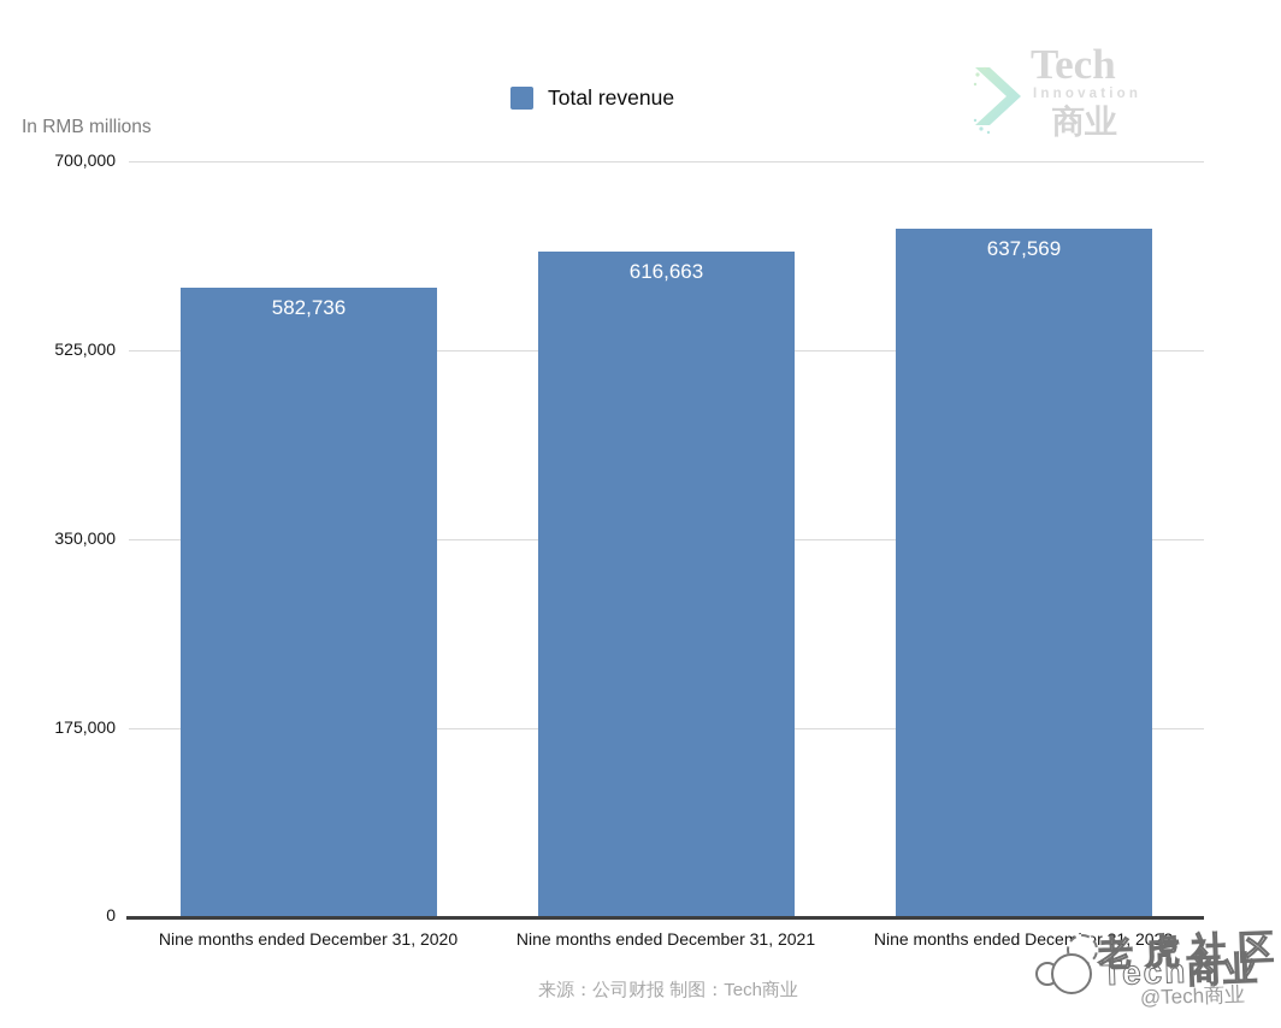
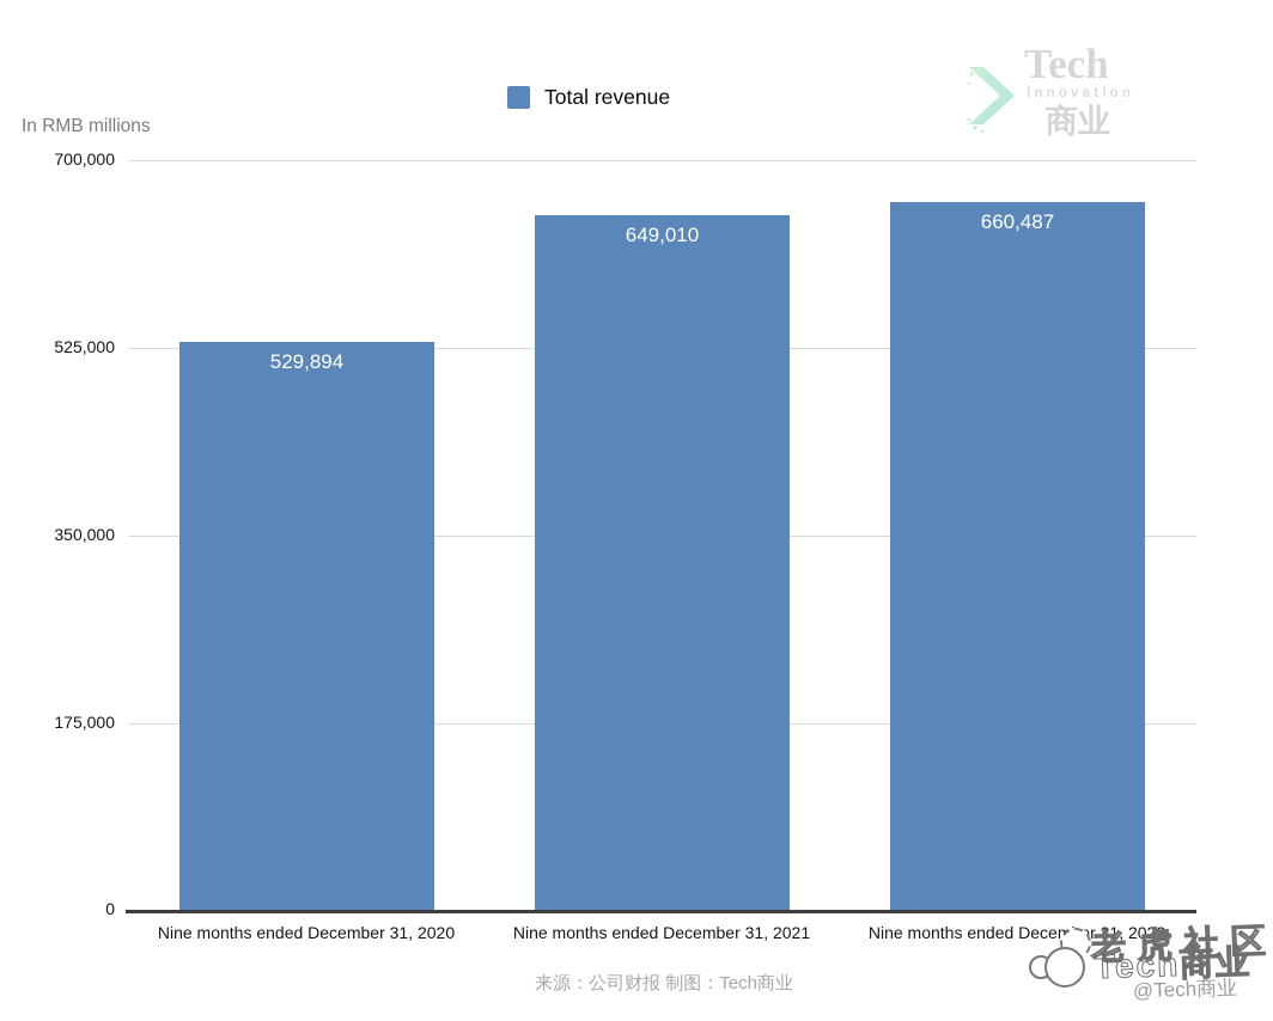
Nine months ended December 31, 2020: 582,736 -> 529,894
Nine months ended December 31, 2021: 616,663 -> 649,010
Nine months ended December 31, 2022: 637,569 -> 660,487
